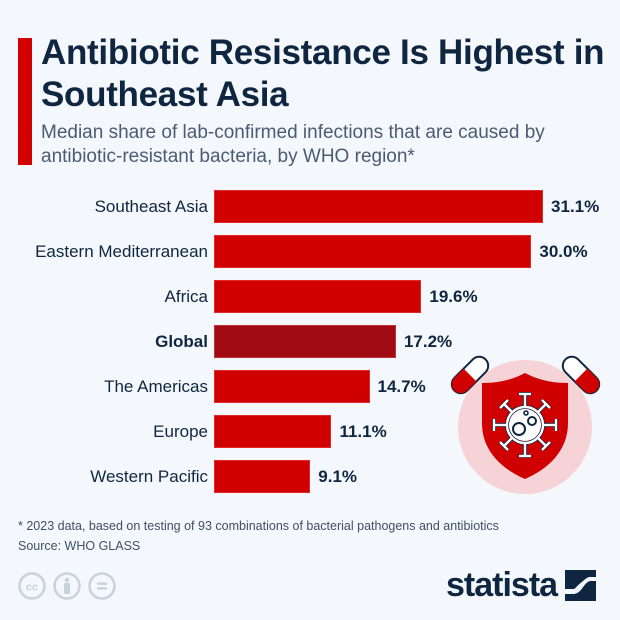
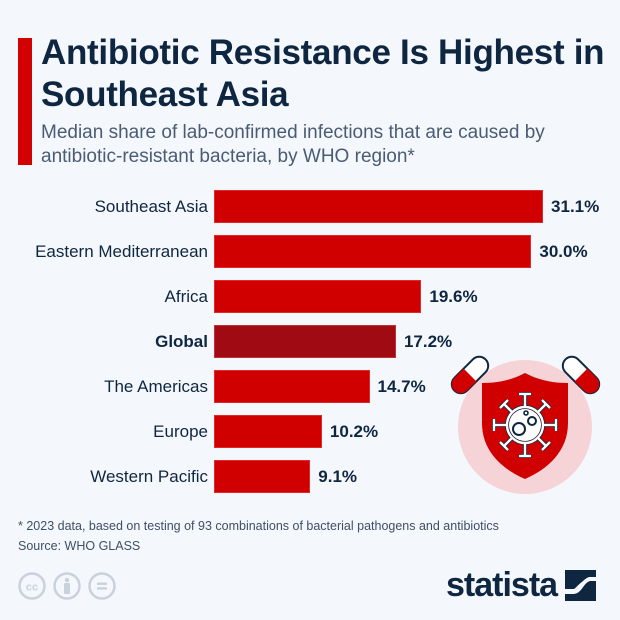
Europe: 11.1% -> 10.2%
